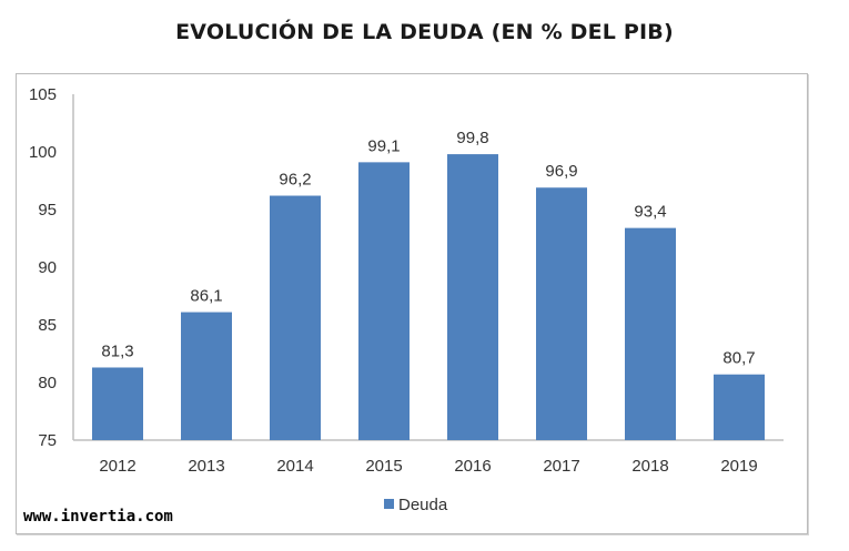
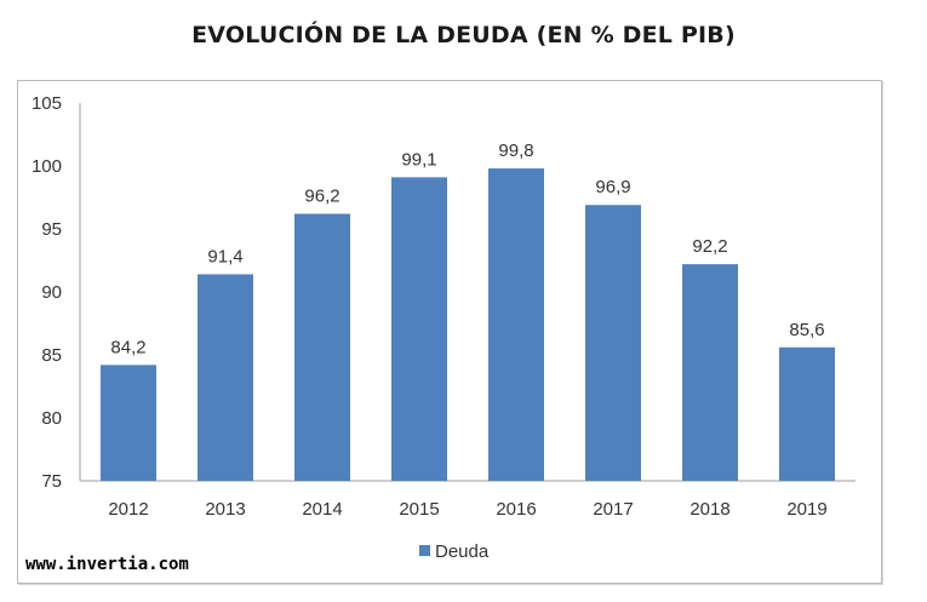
2012: 81,3 -> 84,2
2013: 86,1 -> 91,4
2018: 93,4 -> 92,2
2019: 80,7 -> 85,6
